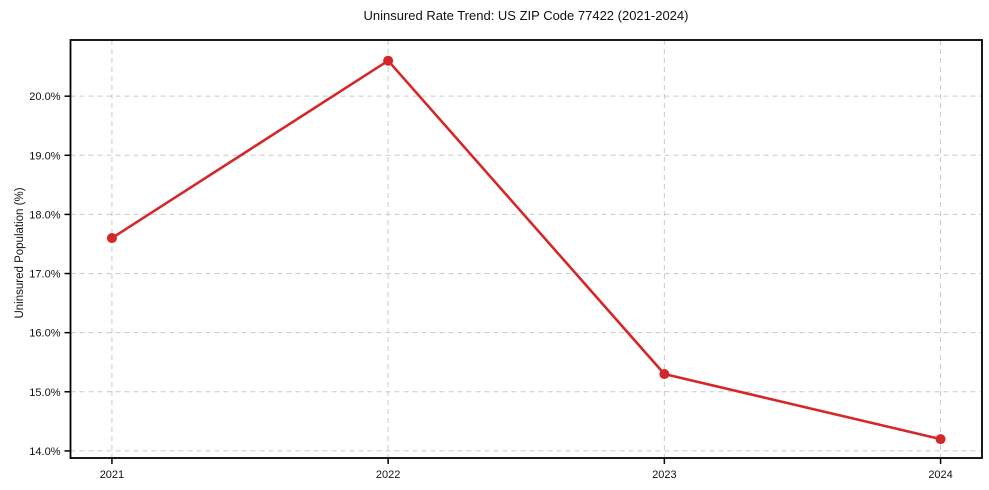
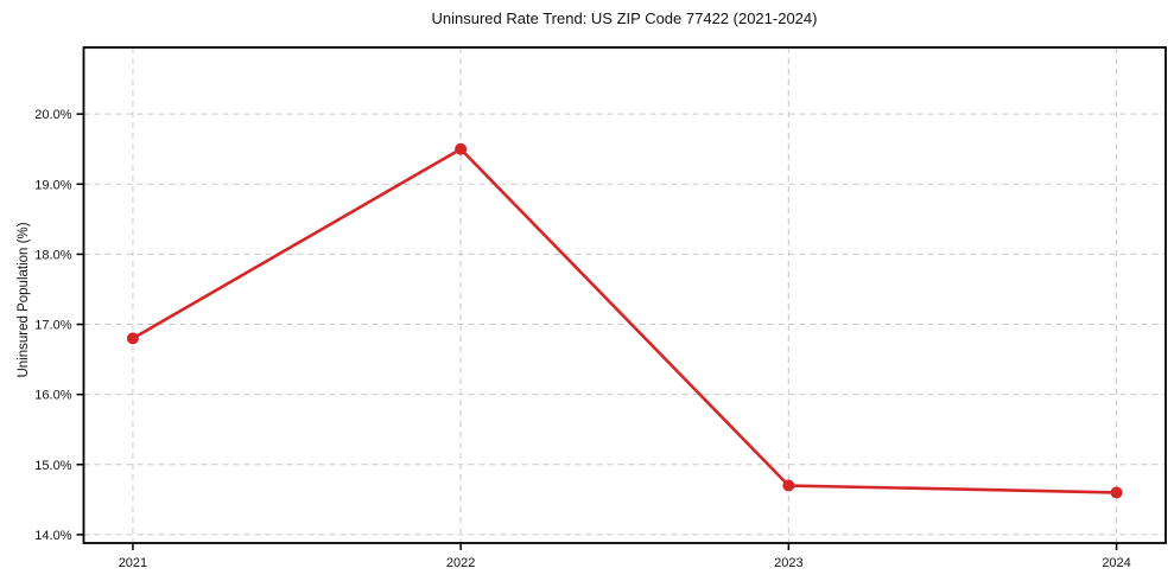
2021: 17.6% -> 16.8%
2022: 20.6% -> 19.5%
2023: 15.3% -> 14.7%
2024: 14.2% -> 14.6%
